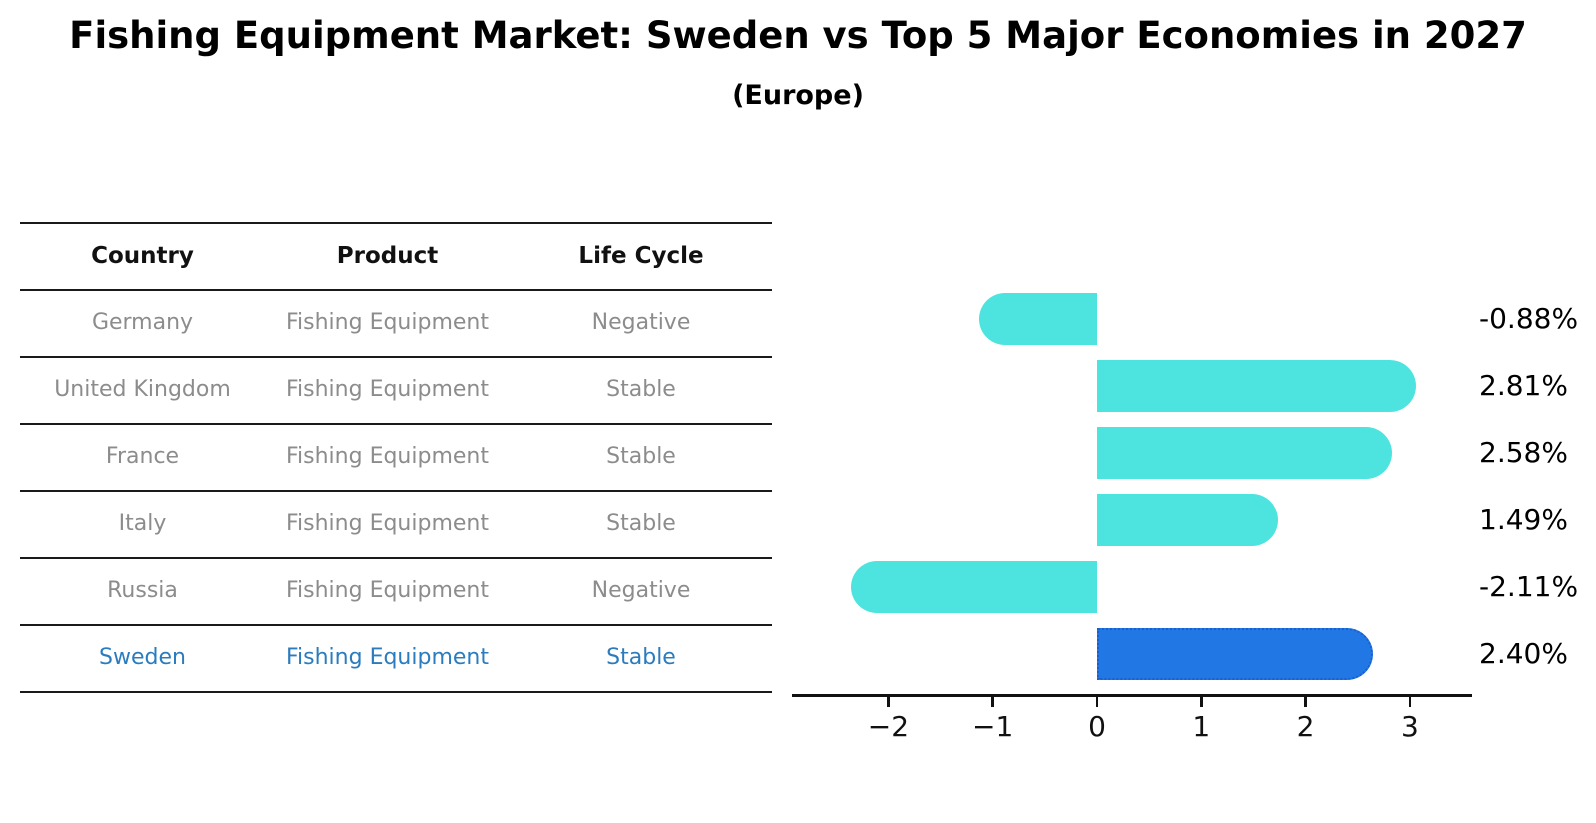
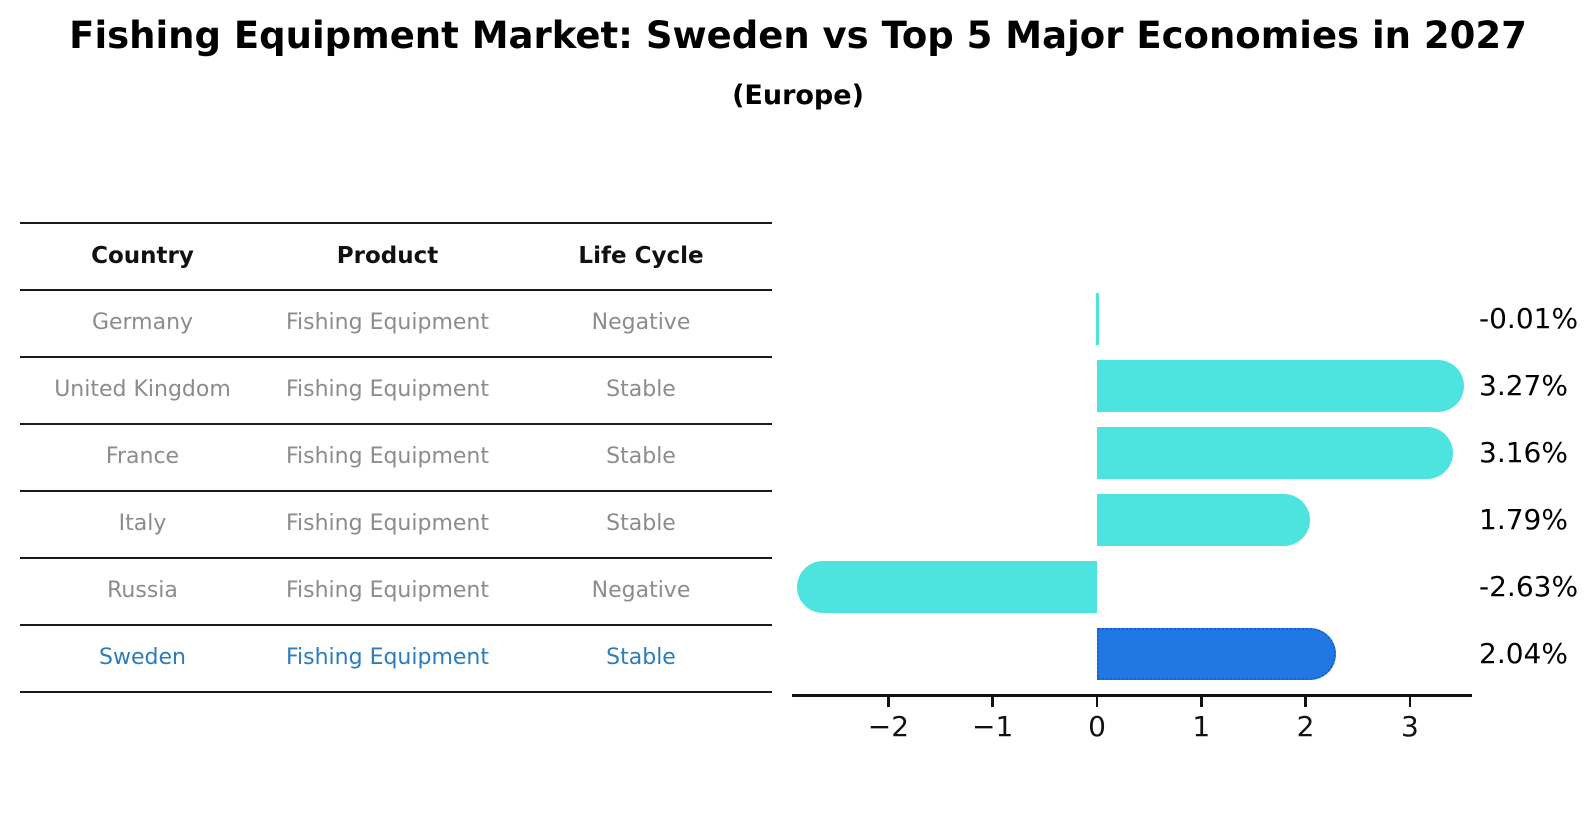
Germany: -0.88% -> -0.01%
United Kingdom: 2.81% -> 3.27%
France: 2.58% -> 3.16%
Italy: 1.49% -> 1.79%
Russia: -2.11% -> -2.63%
Sweden: 2.40% -> 2.04%
